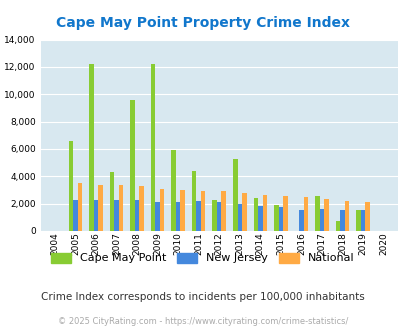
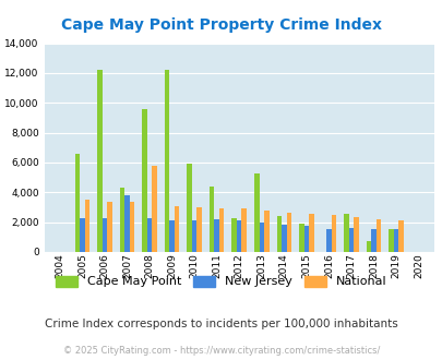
New Jersey/2007: 2,300 -> 3,800
National/2008: 3,300 -> 5,800
